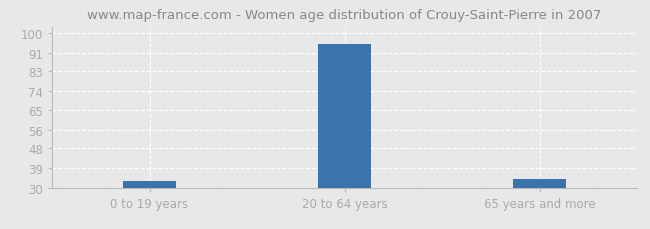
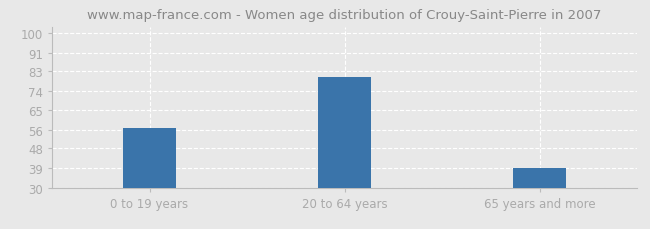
0 to 19 years: 33 -> 57
20 to 64 years: 95 -> 80
65 years and more: 34 -> 39
